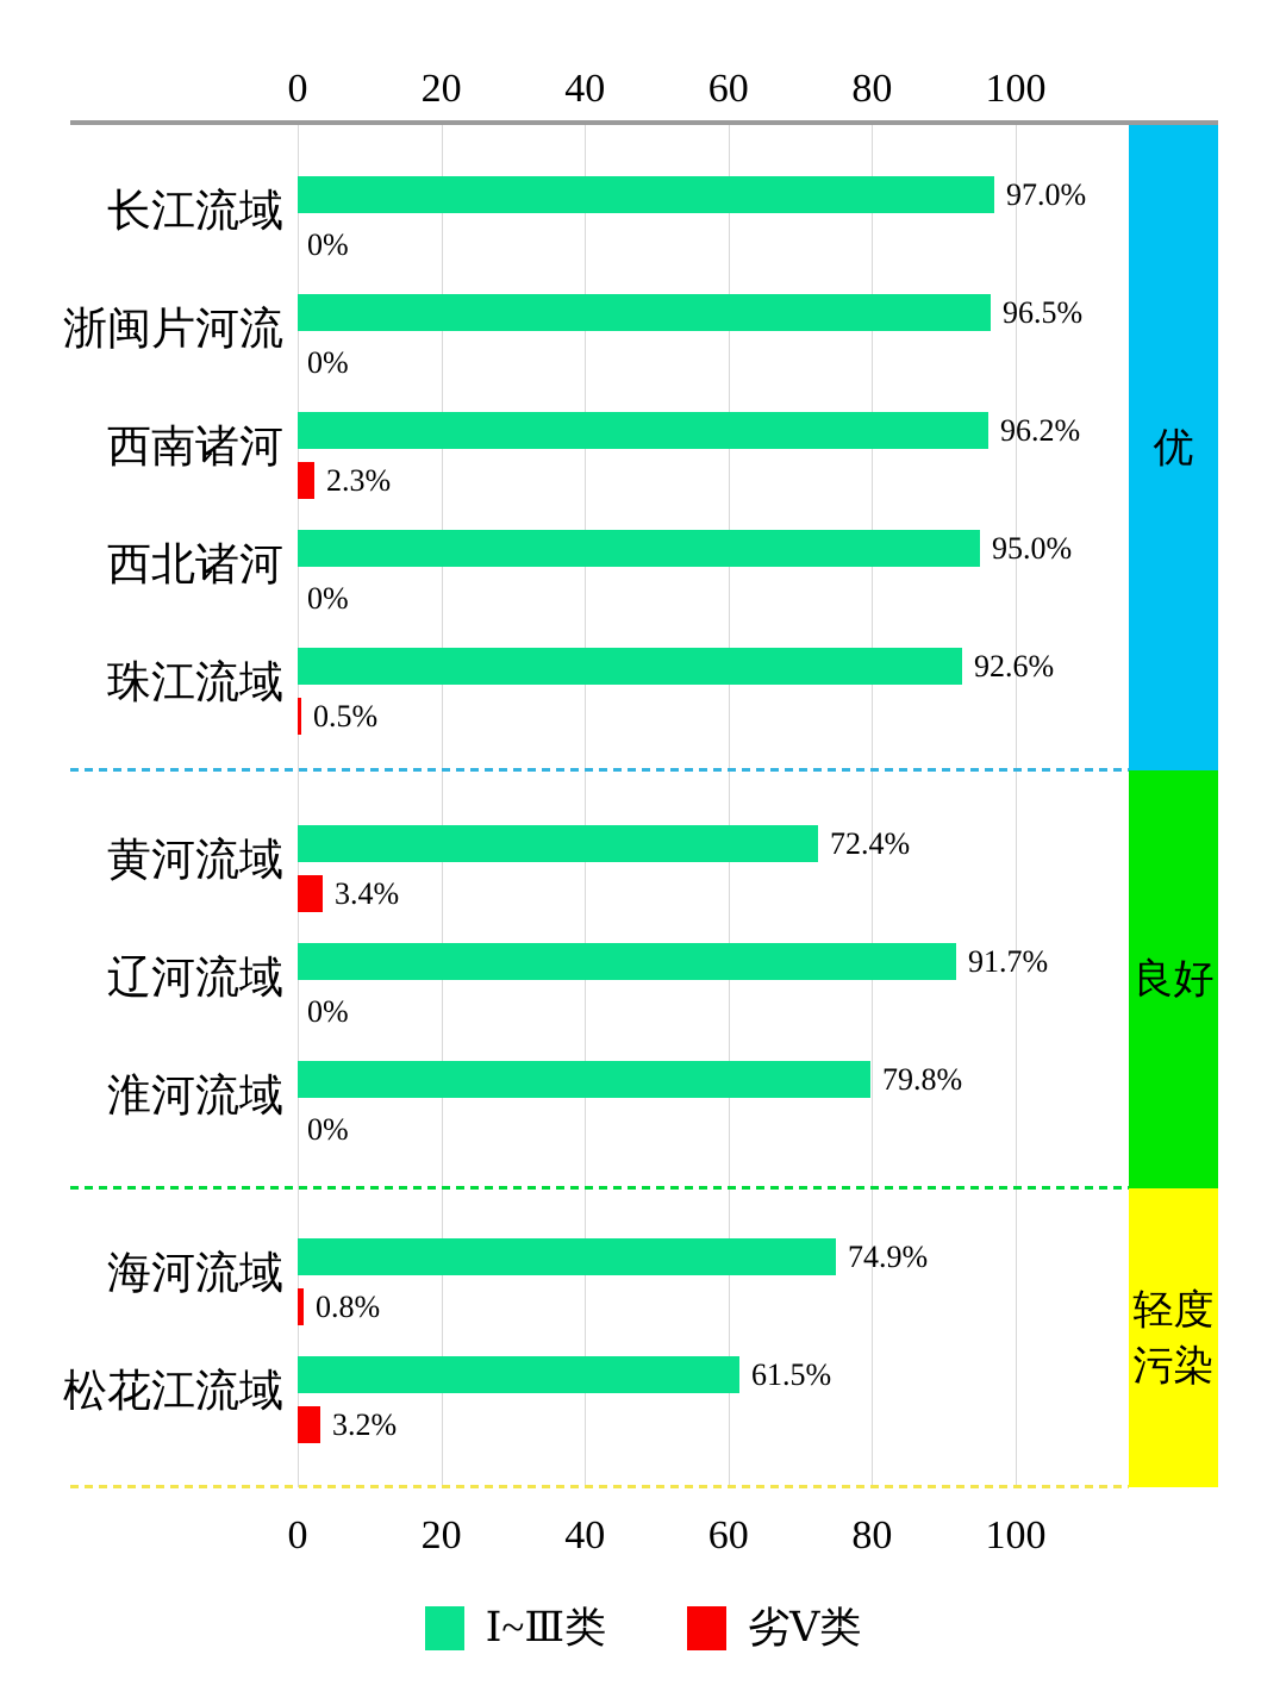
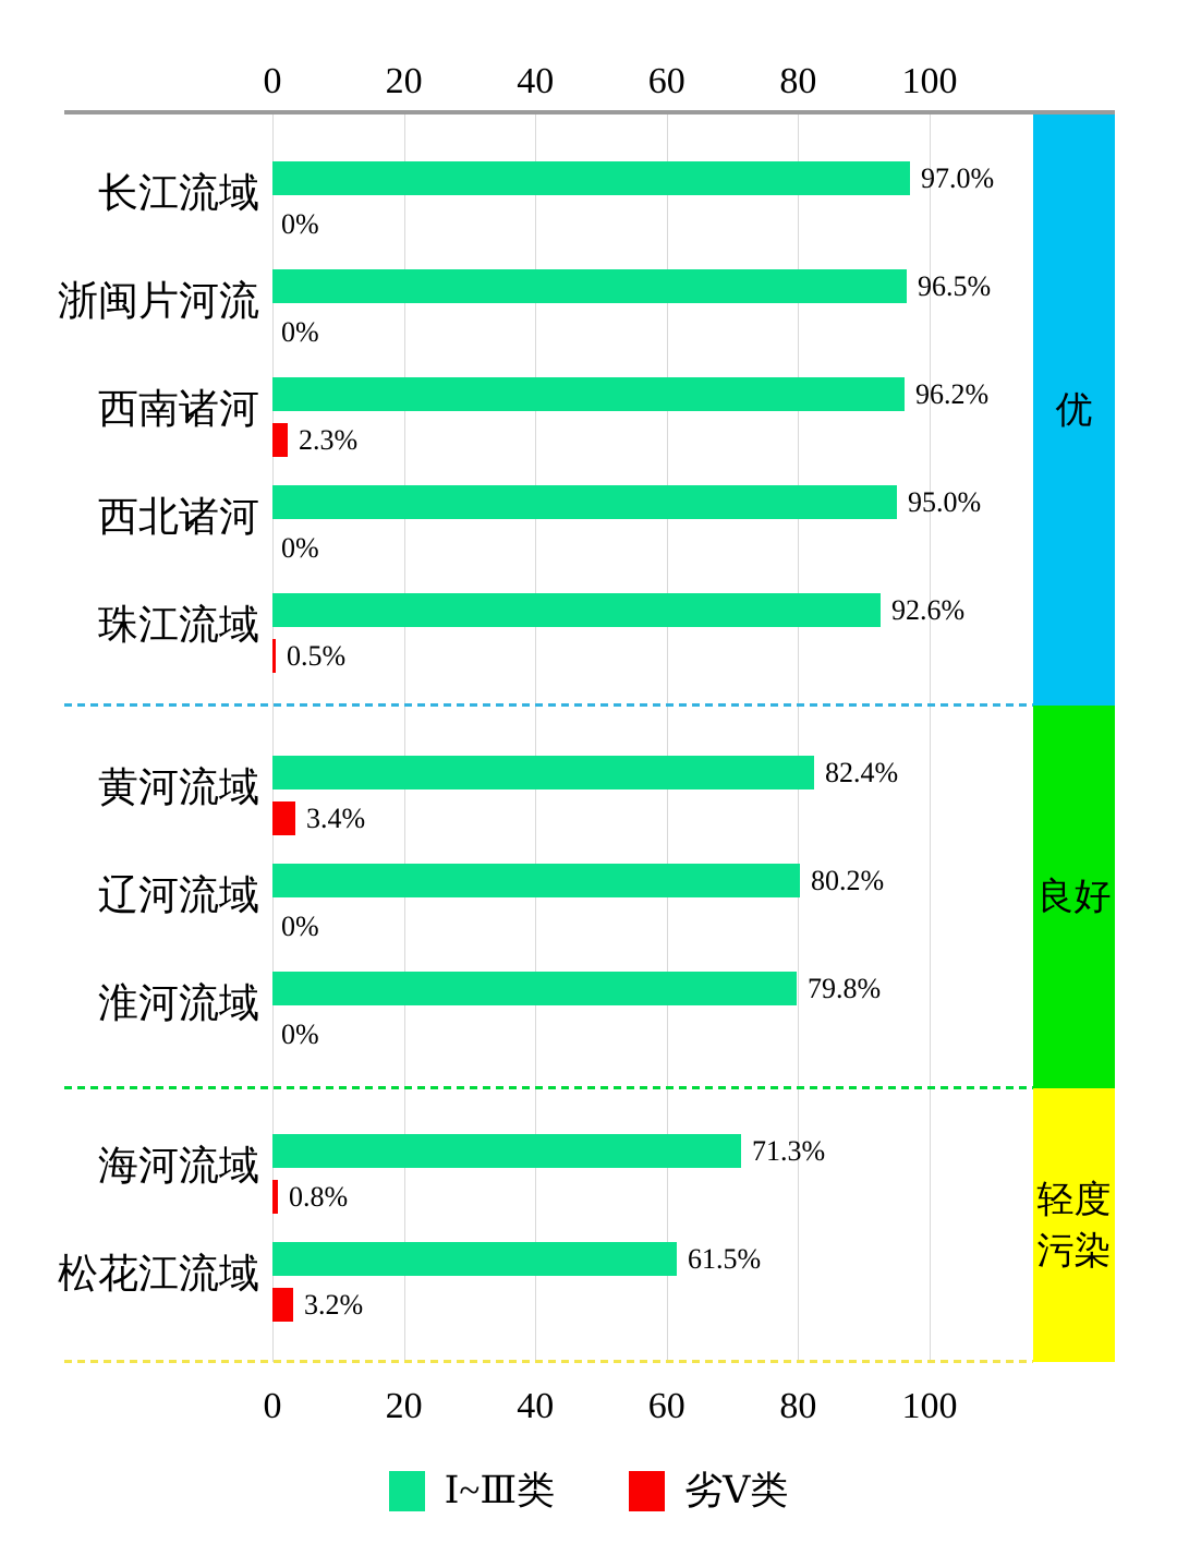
Ⅰ~Ⅲ类/黄河流域: 72.4% -> 82.4%
Ⅰ~Ⅲ类/辽河流域: 91.7% -> 80.2%
Ⅰ~Ⅲ类/海河流域: 74.9% -> 71.3%
